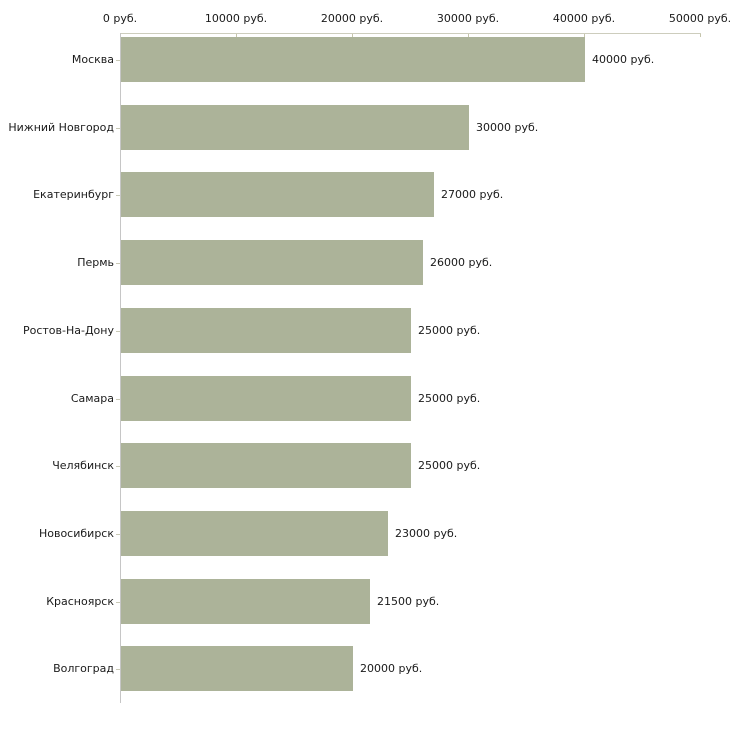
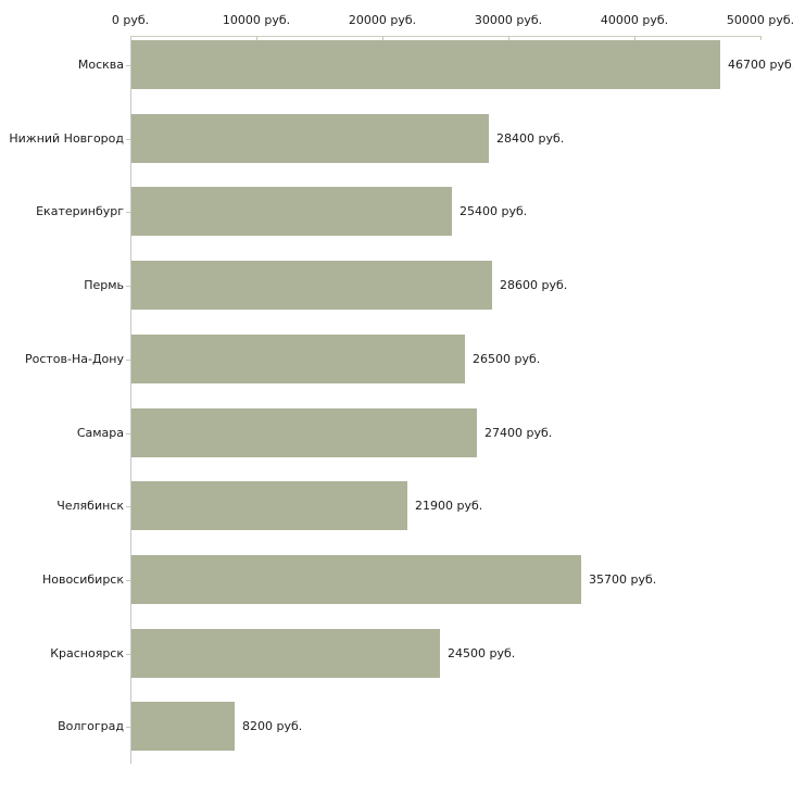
Москва: 40000 -> 46700
Нижний Новгород: 30000 -> 28400
Екатеринбург: 27000 -> 25400
Пермь: 26000 -> 28600
Ростов-На-Дону: 25000 -> 26500
Самара: 25000 -> 27400
Челябинск: 25000 -> 21900
Новосибирск: 23000 -> 35700
Красноярск: 21500 -> 24500
Волгоград: 20000 -> 8200
